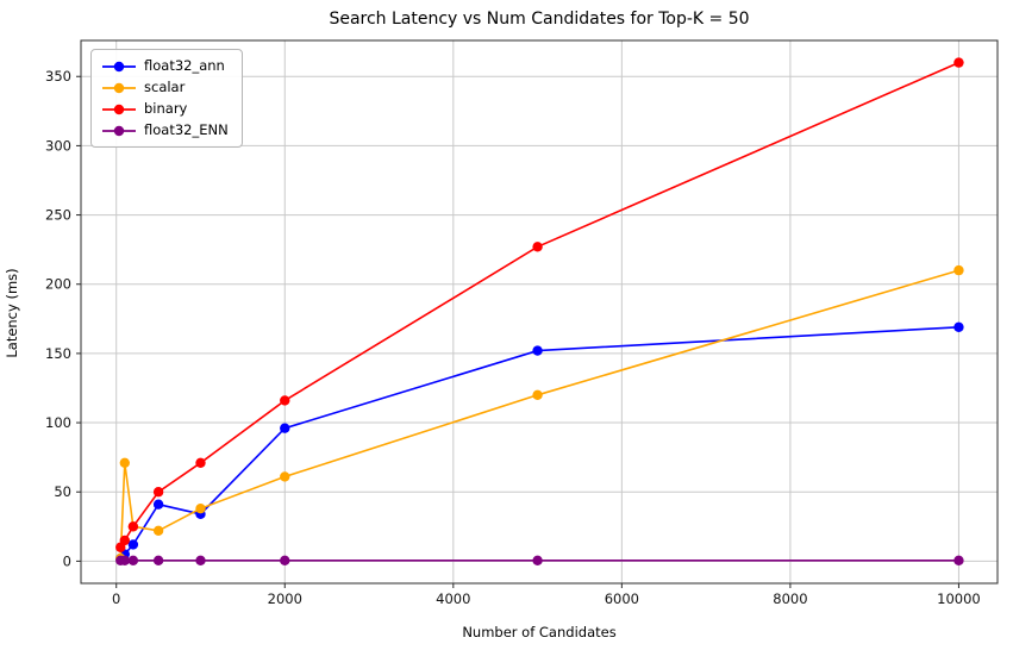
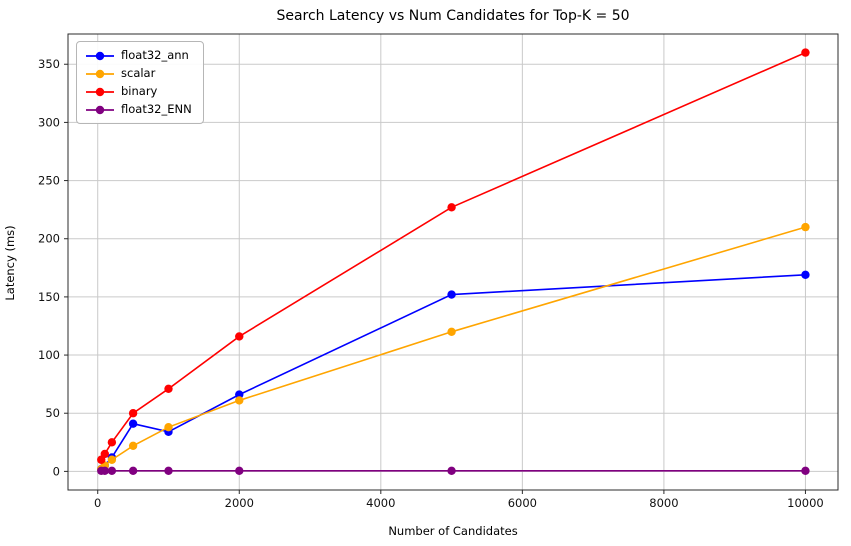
scalar/100: 71 -> 5
scalar/200: 25 -> 10
float32_ann/2000: 96 -> 66
